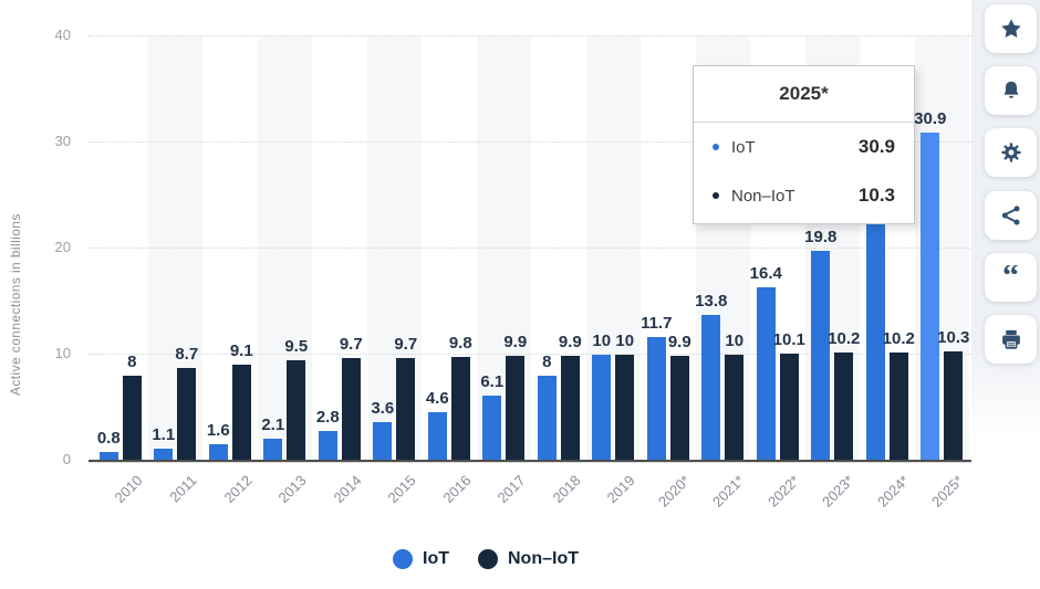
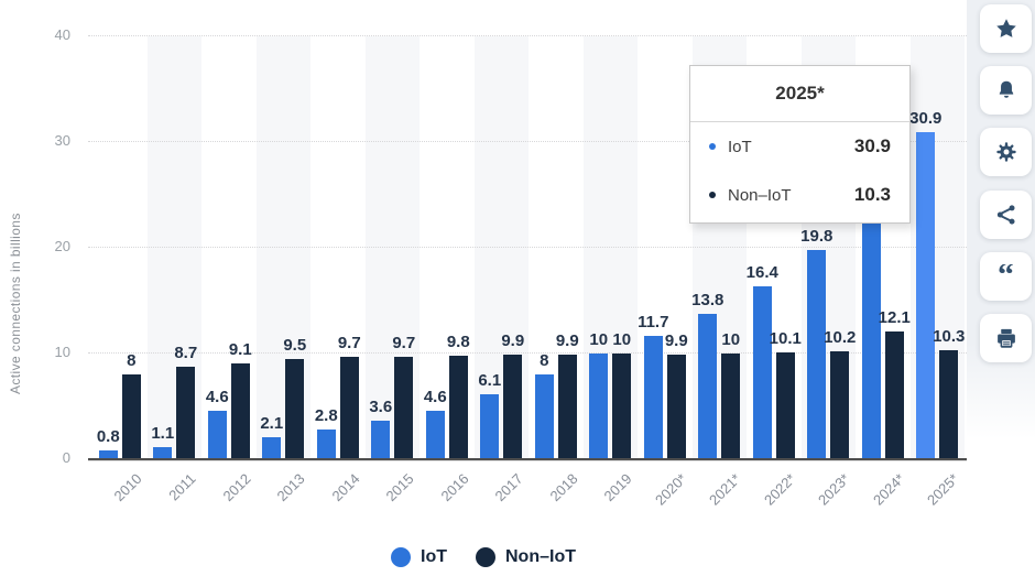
IoT/2012: 1.6 -> 4.6
Non–IoT/2024*: 10.2 -> 12.1
